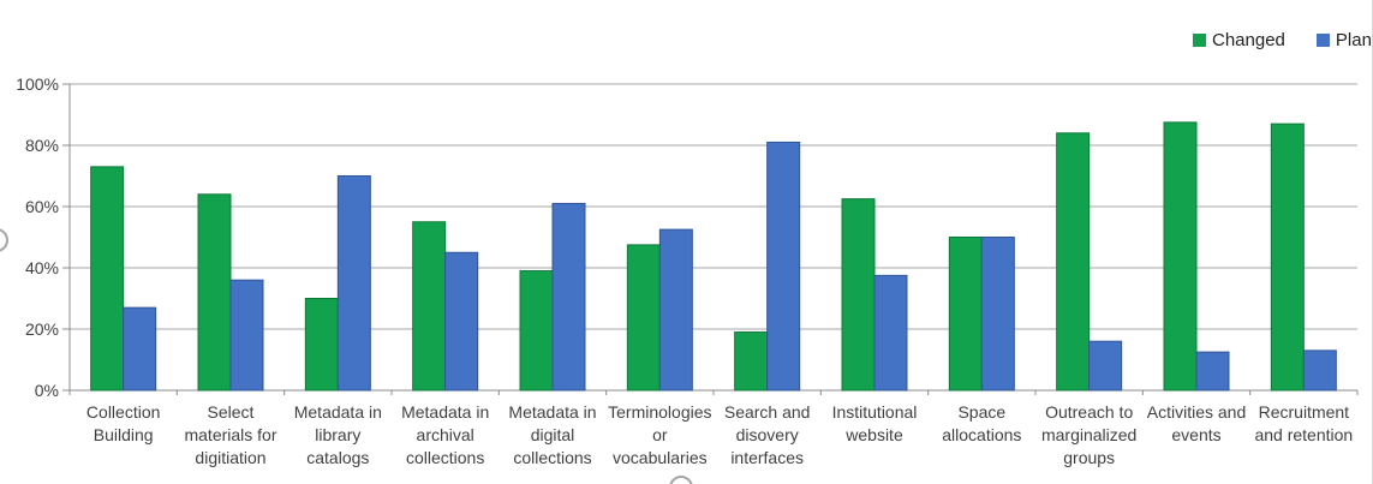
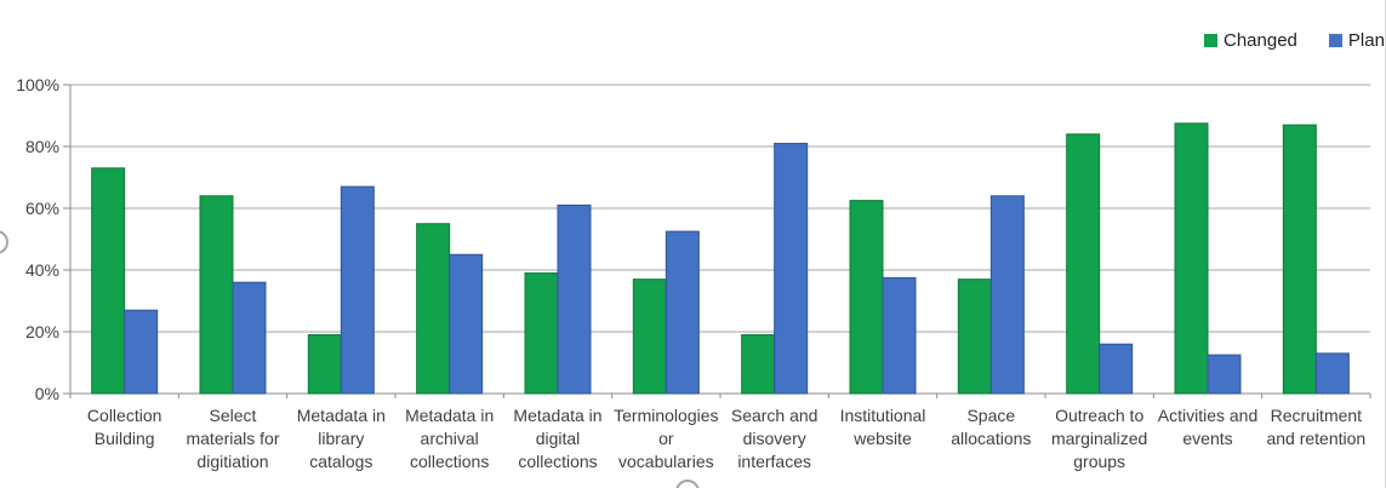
Changed/Metadata in library catalogs: 30% -> 19%
Plan/Metadata in library catalogs: 70% -> 67%
Changed/Terminologies or vocabularies: 48% -> 37%
Changed/Space allocations: 50% -> 37%
Plan/Space allocations: 50% -> 64%
